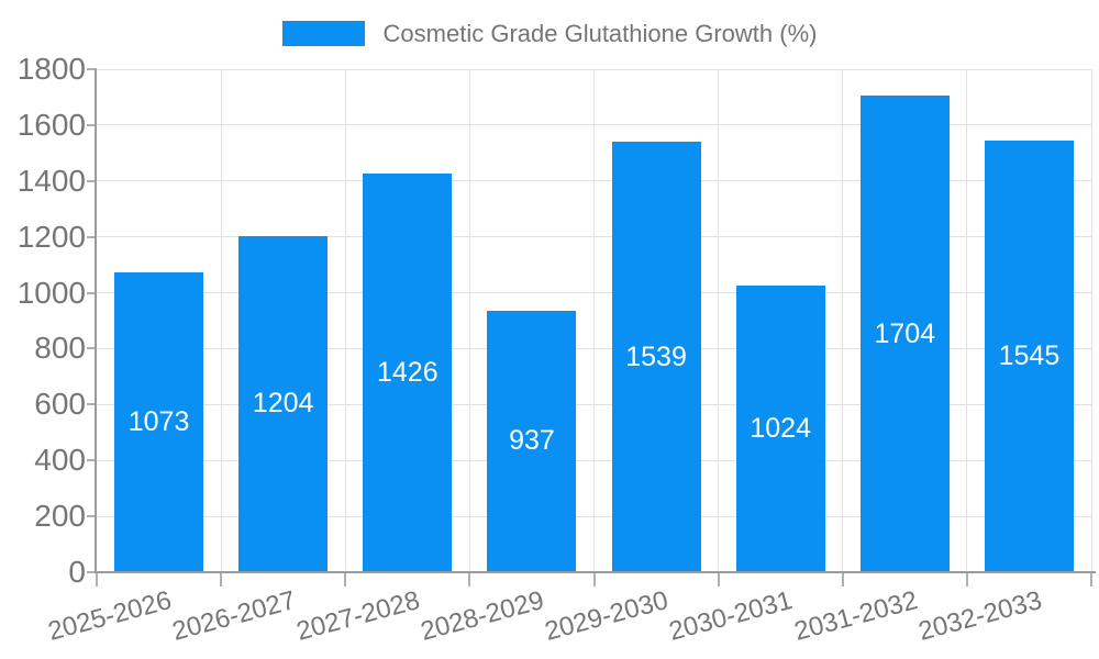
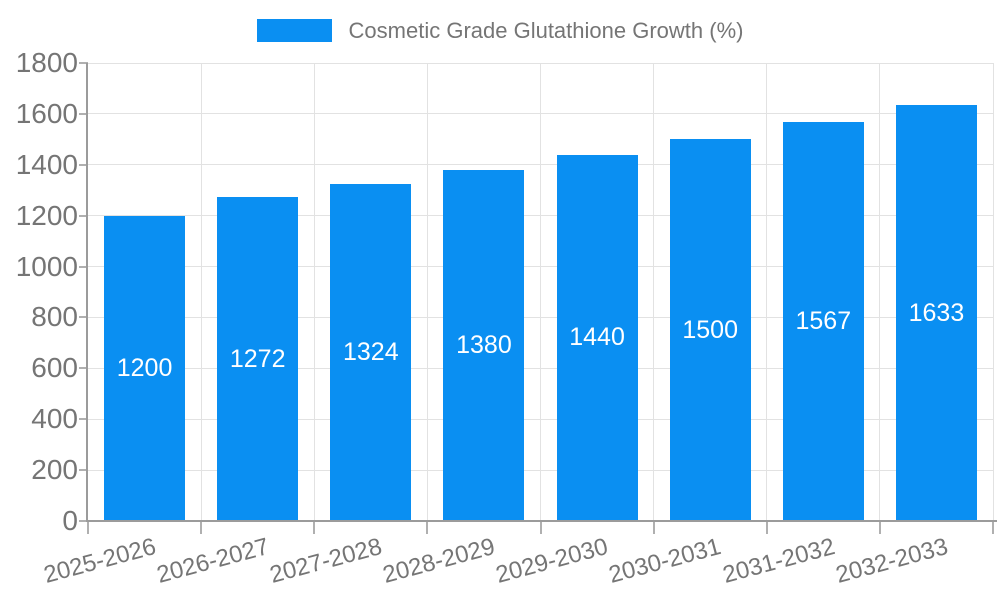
2025-2026: 1073 -> 1200
2026-2027: 1204 -> 1272
2027-2028: 1426 -> 1324
2028-2029: 937 -> 1380
2029-2030: 1539 -> 1440
2030-2031: 1024 -> 1500
2031-2032: 1704 -> 1567
2032-2033: 1545 -> 1633
